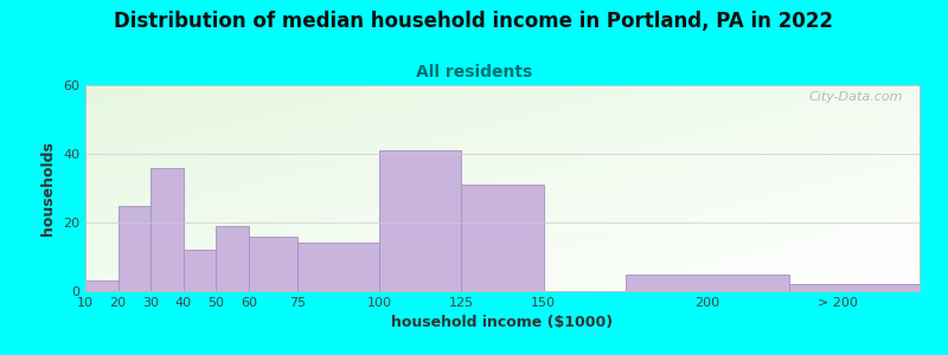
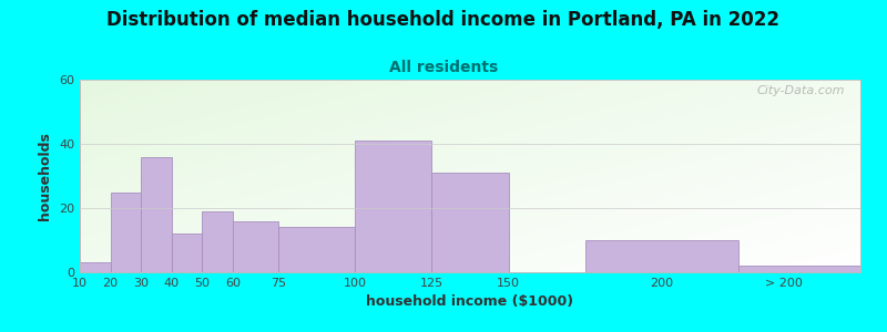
200: 5 -> 10
